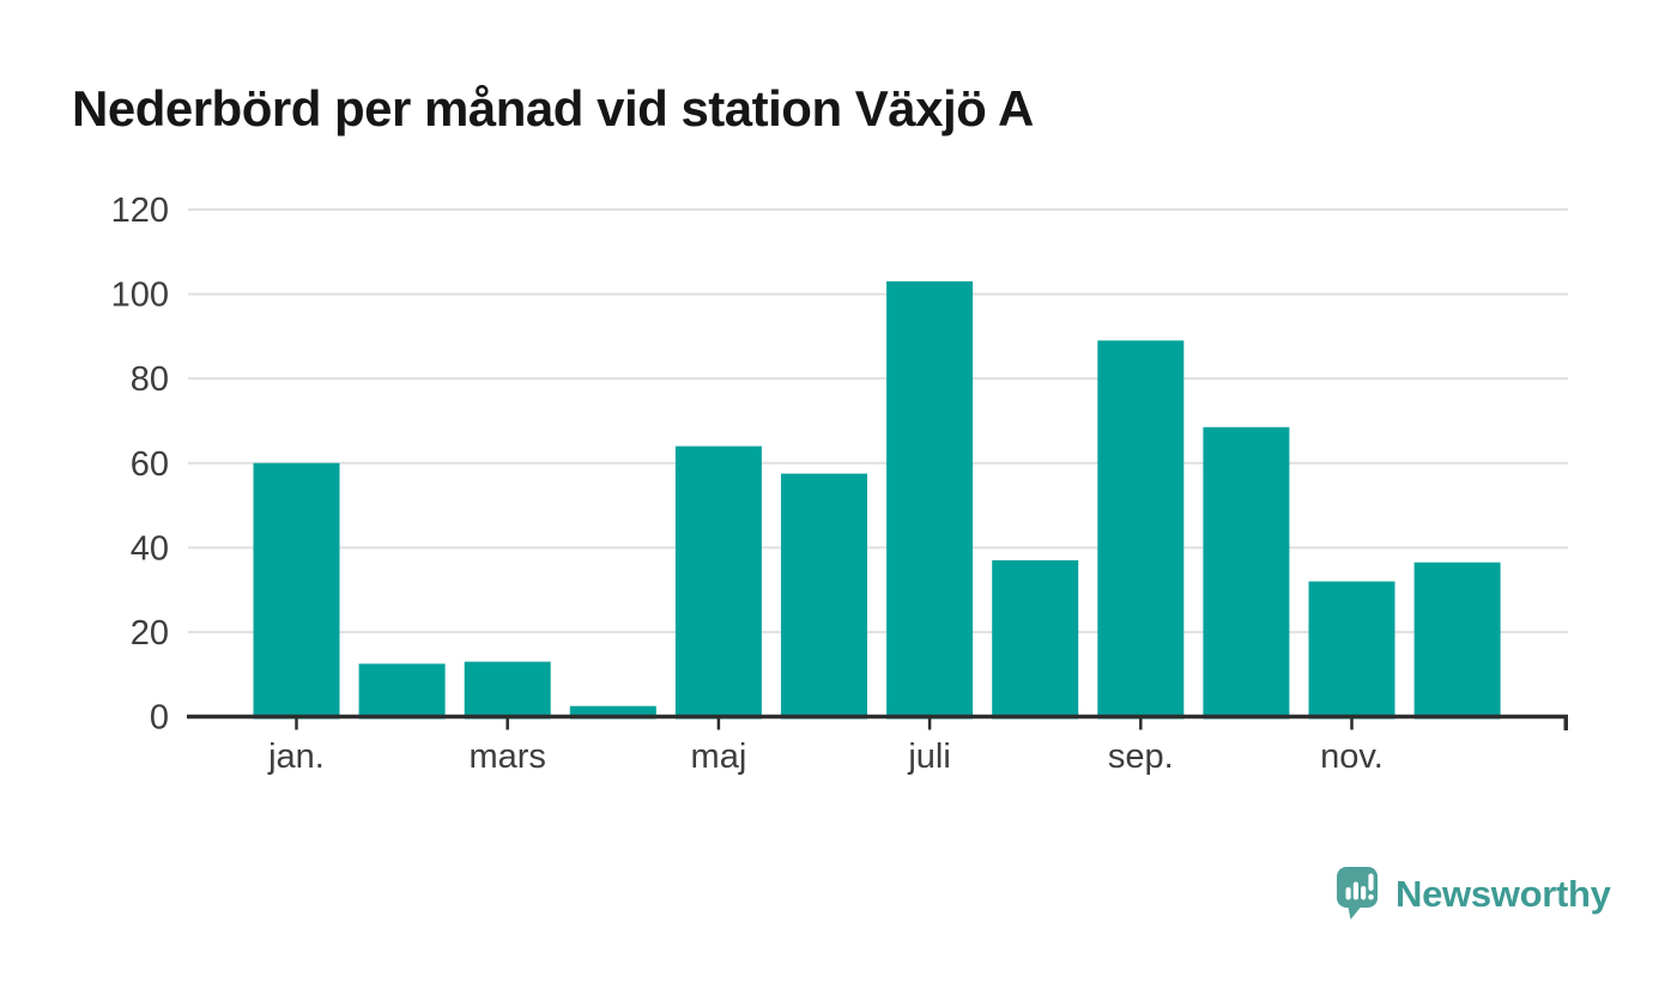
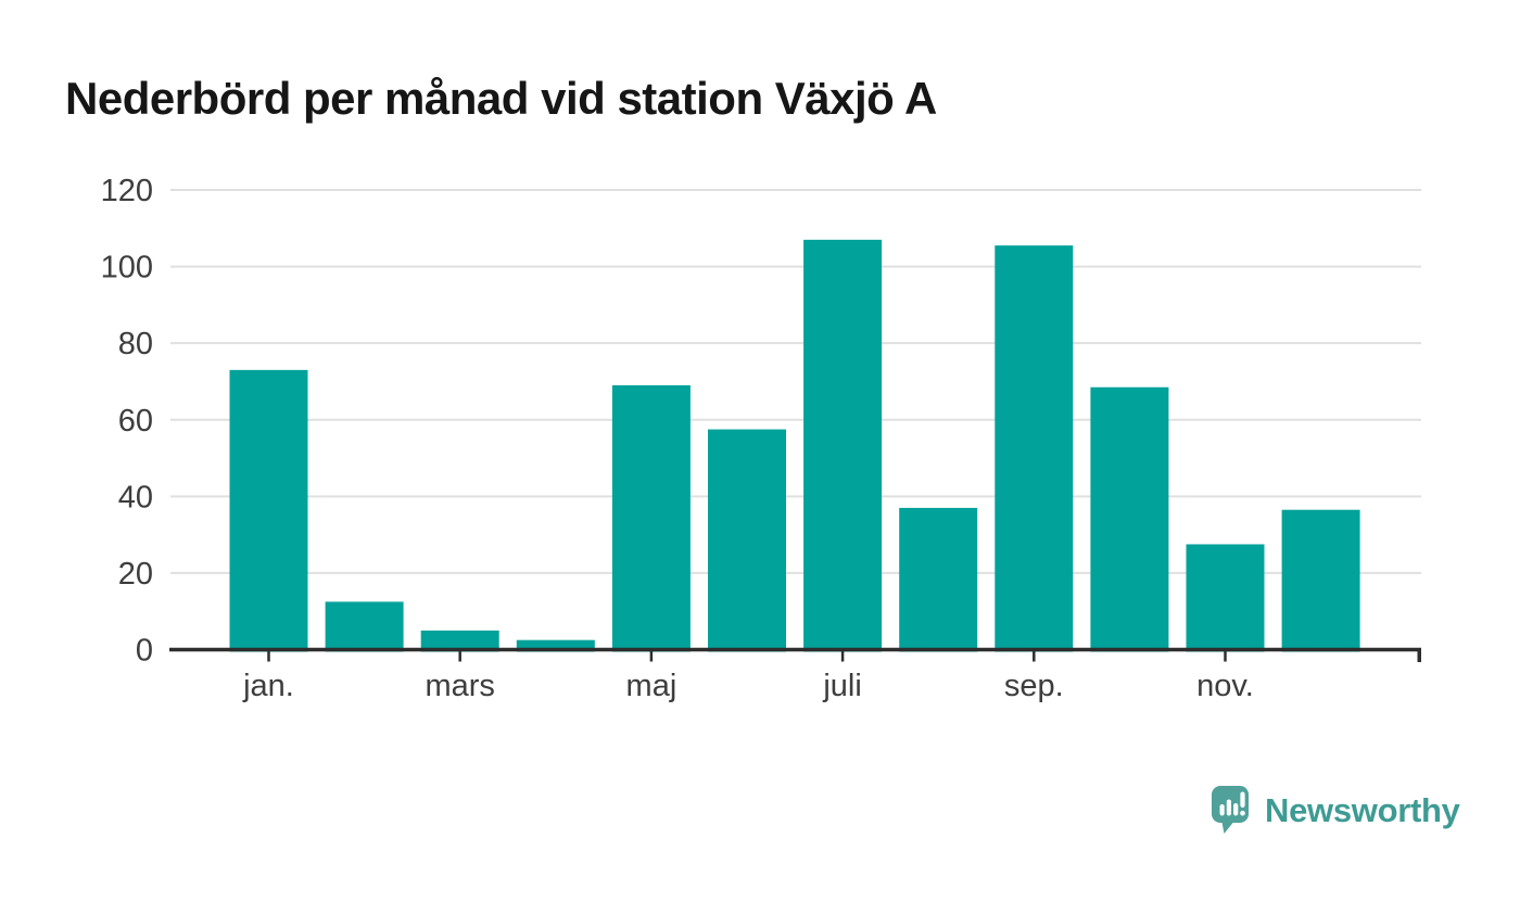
jan.: 60 -> 73
mars: 13 -> 5
maj: 64 -> 69
juli: 103 -> 107
sep.: 89 -> 106
nov.: 32 -> 28
